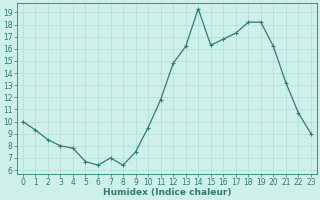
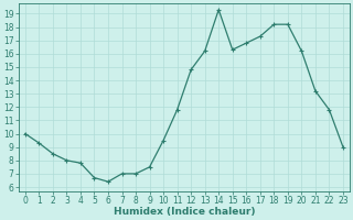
8: 6.4 -> 7.0
22: 10.7 -> 11.8
